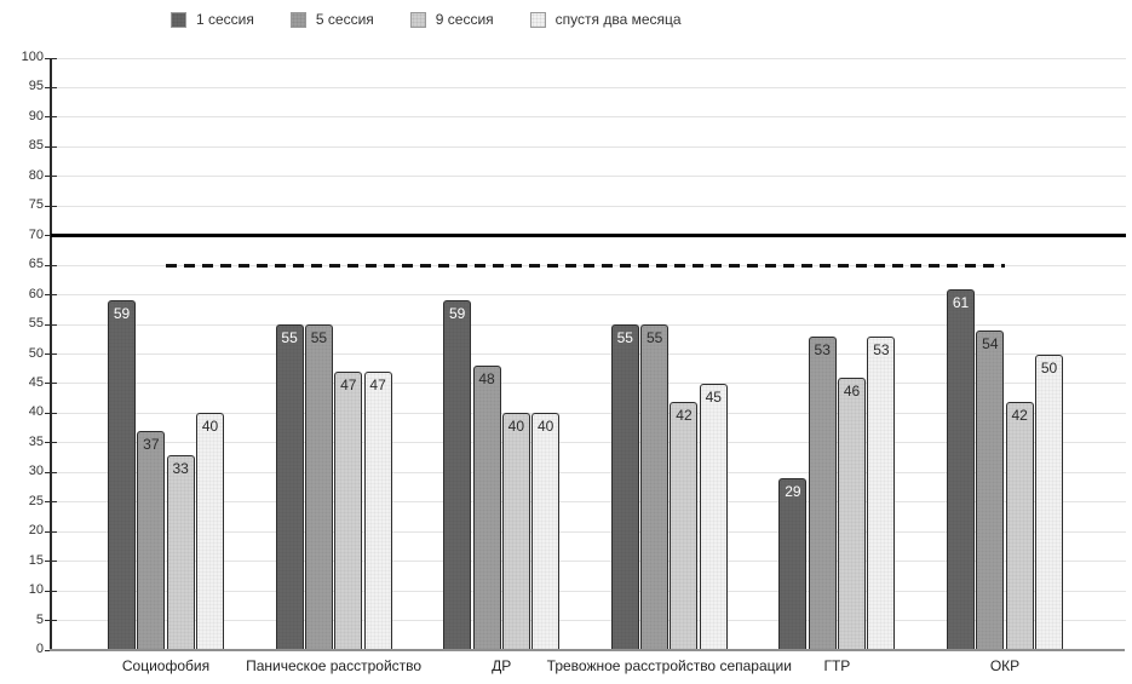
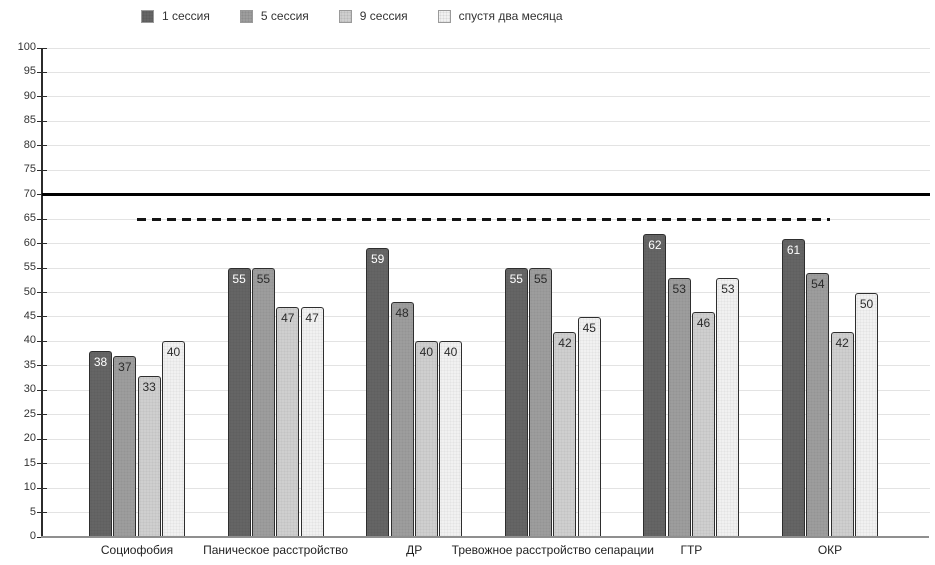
1 сессия/Социофобия: 59 -> 38
1 сессия/ГТР: 29 -> 62
